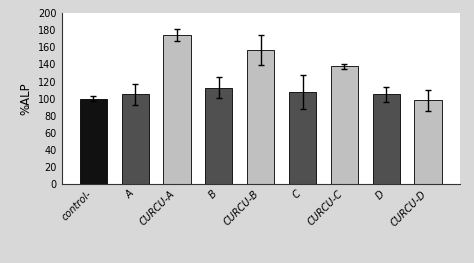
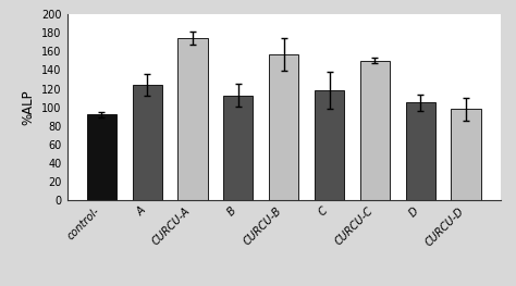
control-: 100 -> 92
A: 105 -> 124
C: 108 -> 118
CURCU-C: 138 -> 150
